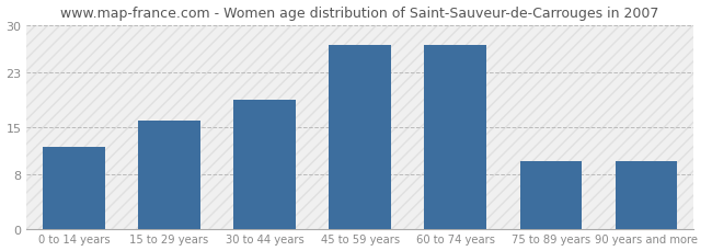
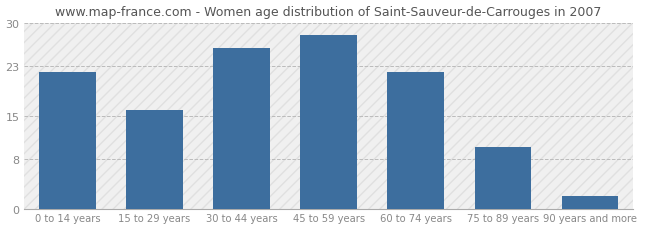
0 to 14 years: 12 -> 22
30 to 44 years: 19 -> 26
45 to 59 years: 27 -> 28
60 to 74 years: 27 -> 22
90 years and more: 10 -> 2
